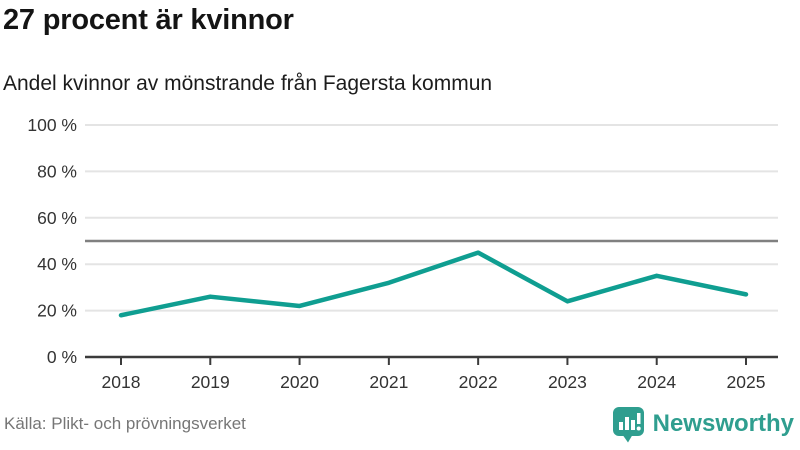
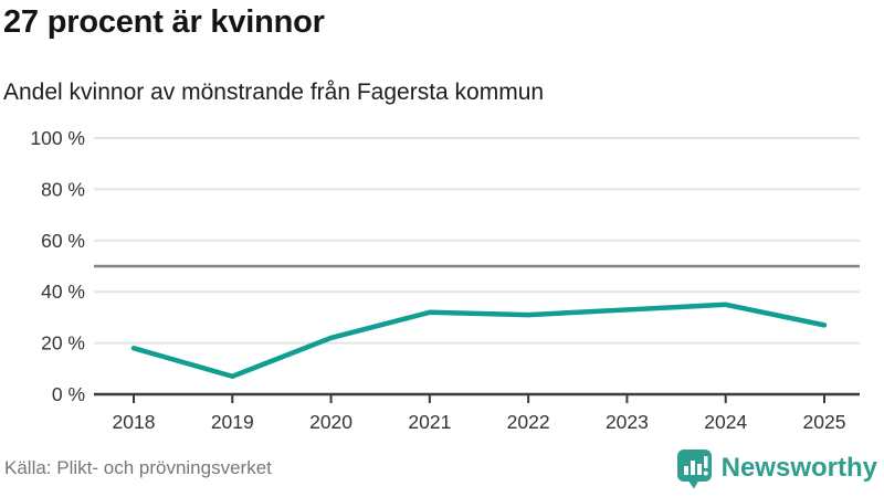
2019: 26% -> 7%
2022: 45% -> 31%
2023: 24% -> 33%
